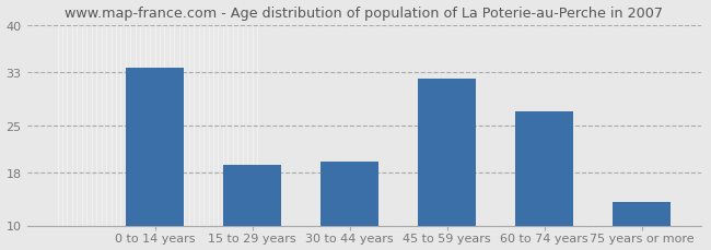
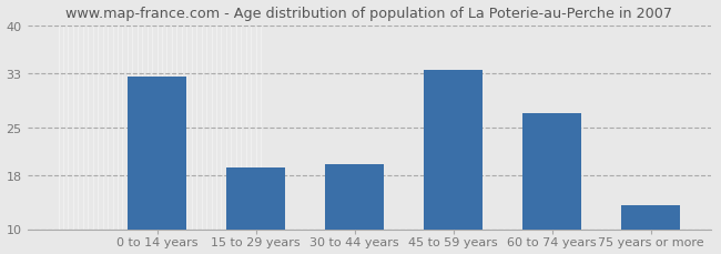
0 to 14 years: 33.6 -> 32.5
45 to 59 years: 32.0 -> 33.5
